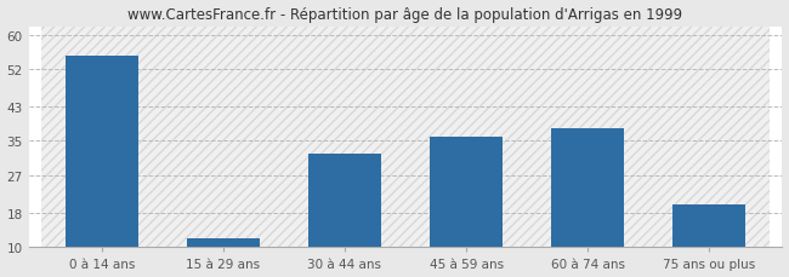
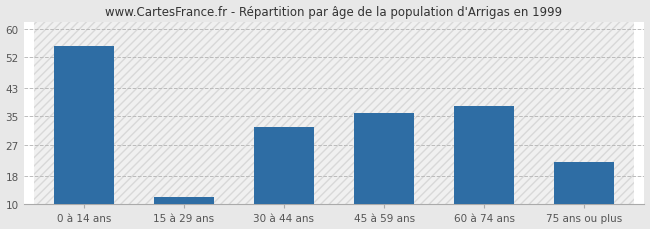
75 ans ou plus: 20 -> 22
